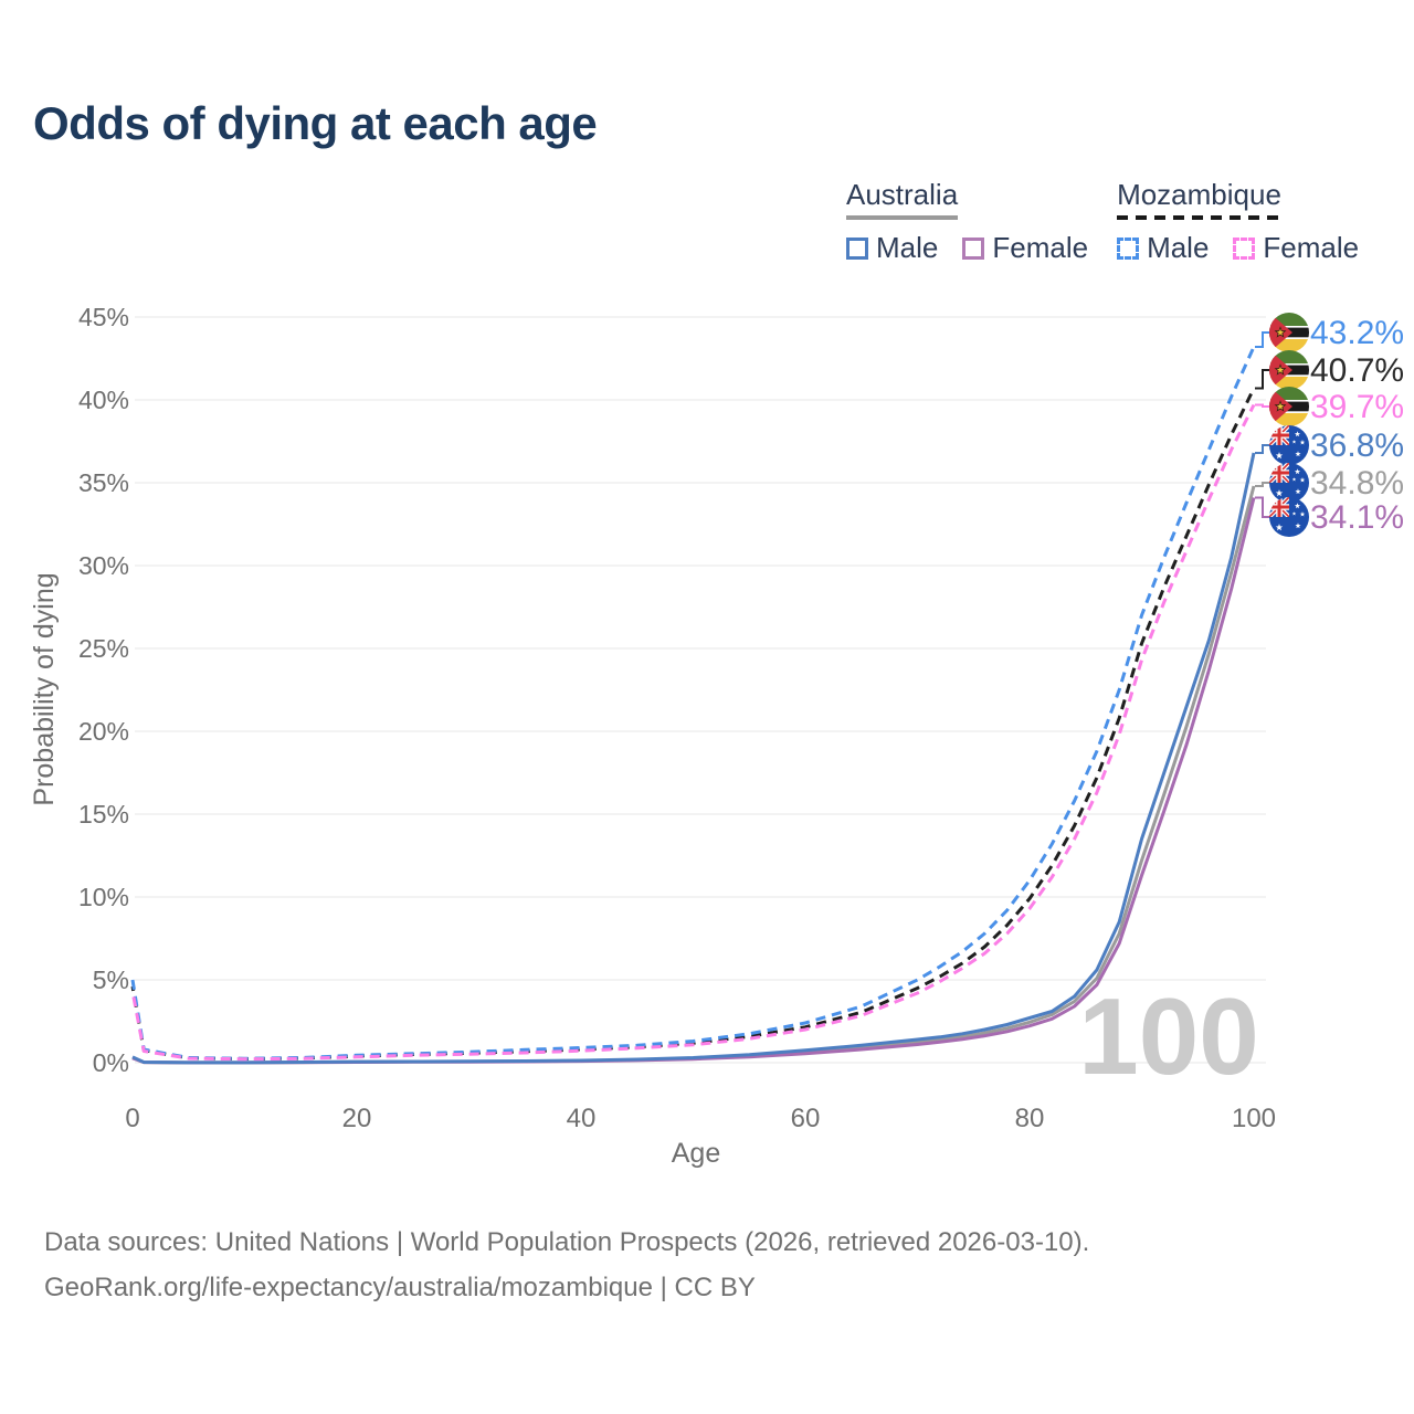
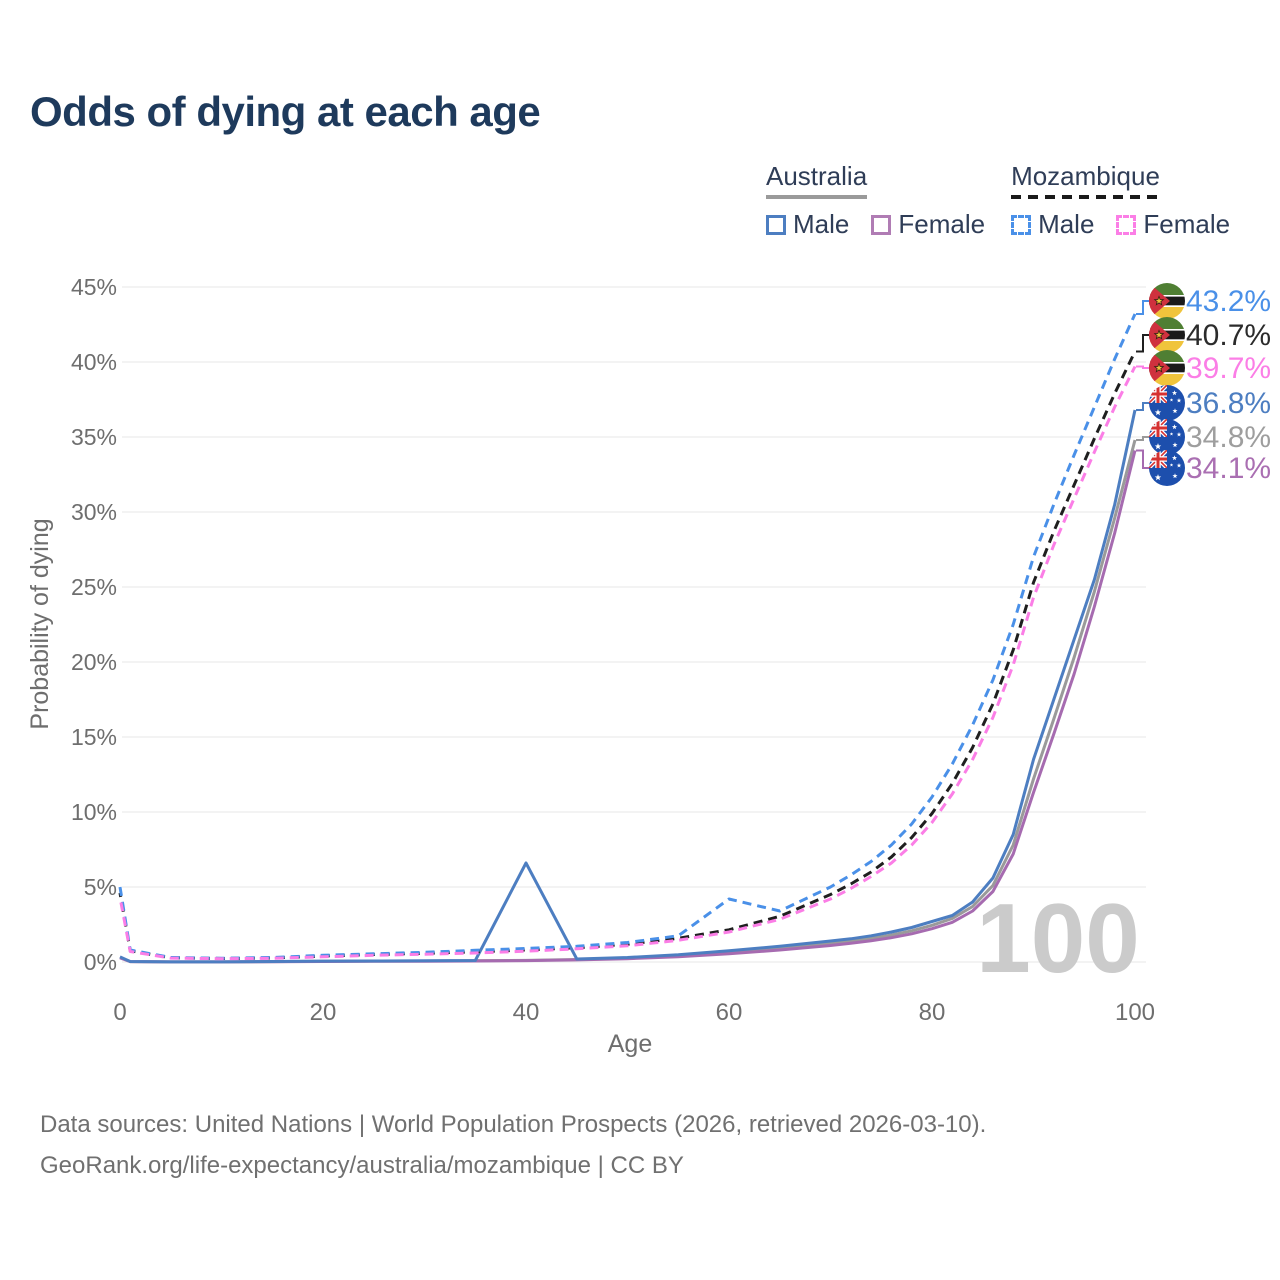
Australia Male/40: 0.1% -> 6.6%
Mozambique Male/60: 2.4% -> 4.2%
